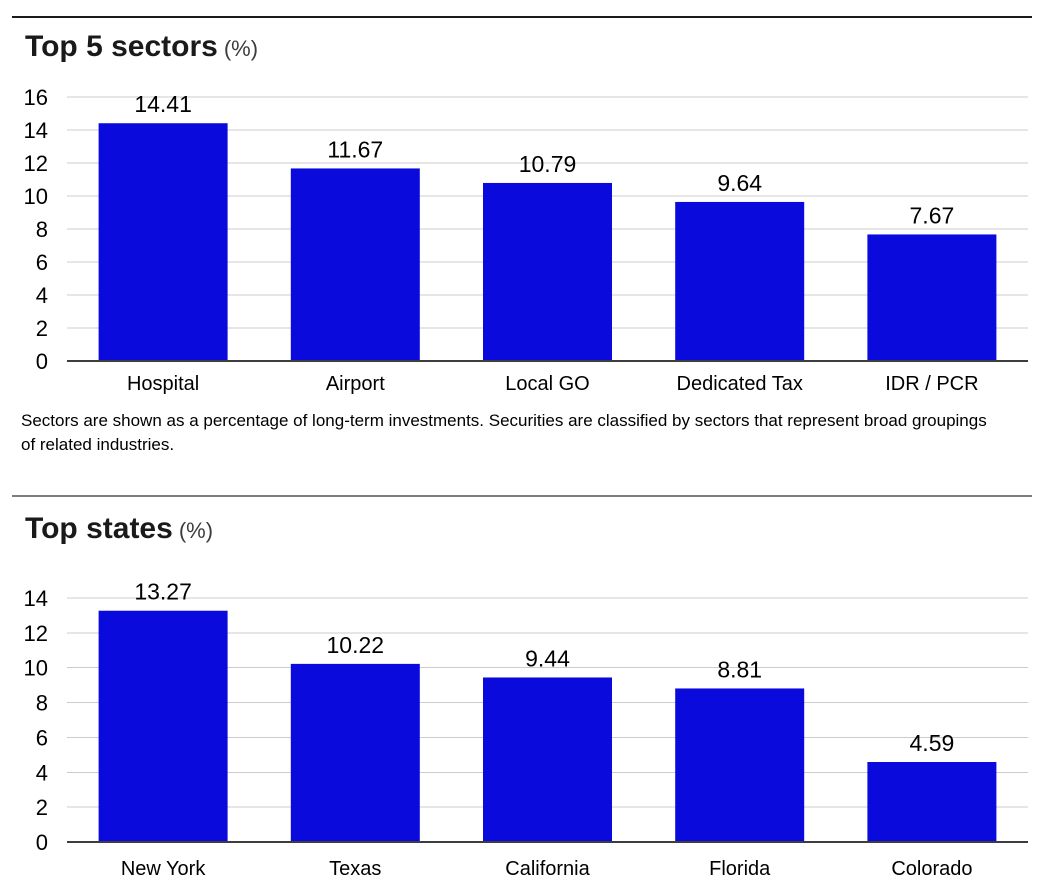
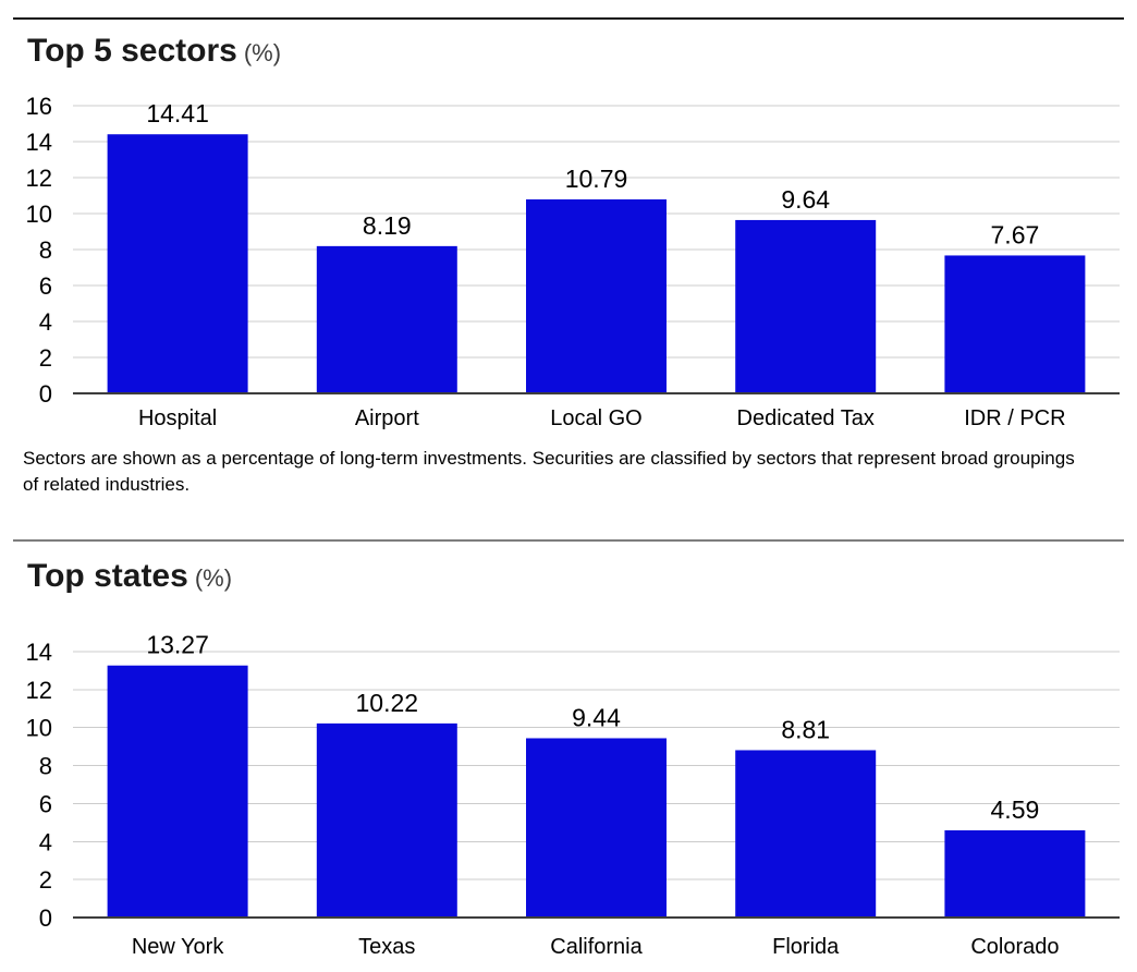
Top 5 sectors/Airport: 11.67 -> 8.19
